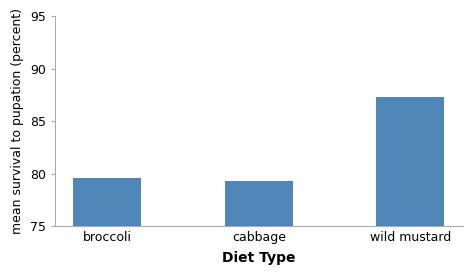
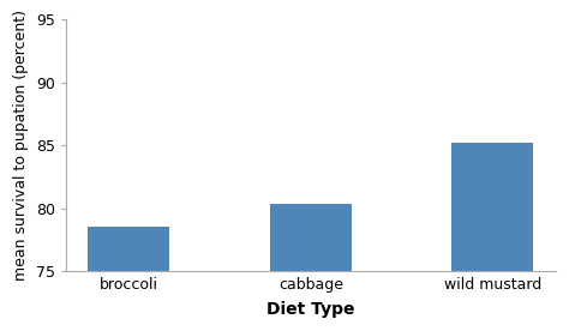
broccoli: 79.6 -> 78.5
cabbage: 79.3 -> 80.3
wild mustard: 87.3 -> 85.2
